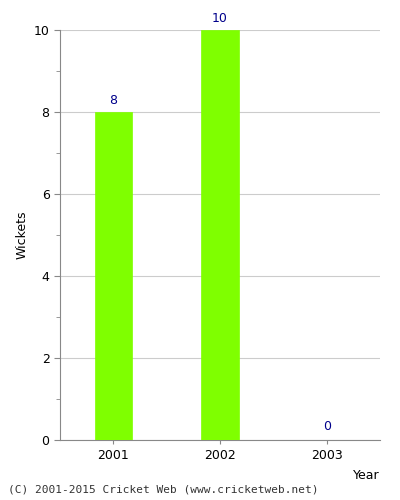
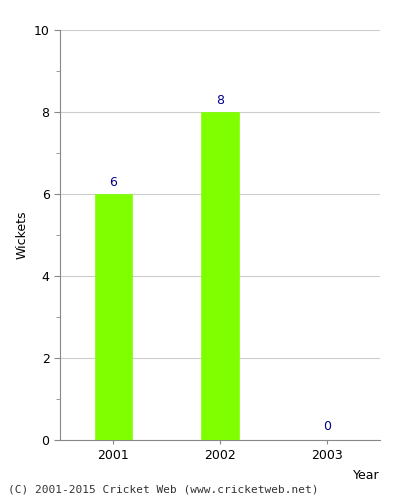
2001: 8 -> 6
2002: 10 -> 8
